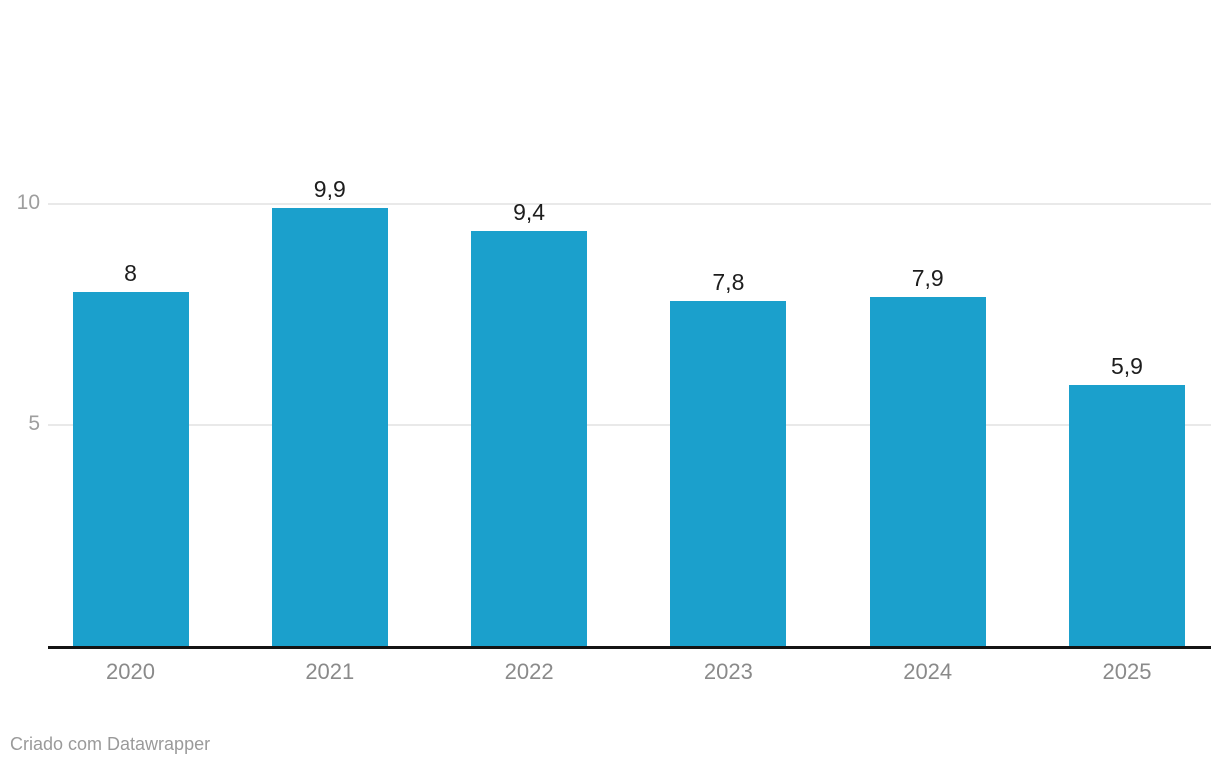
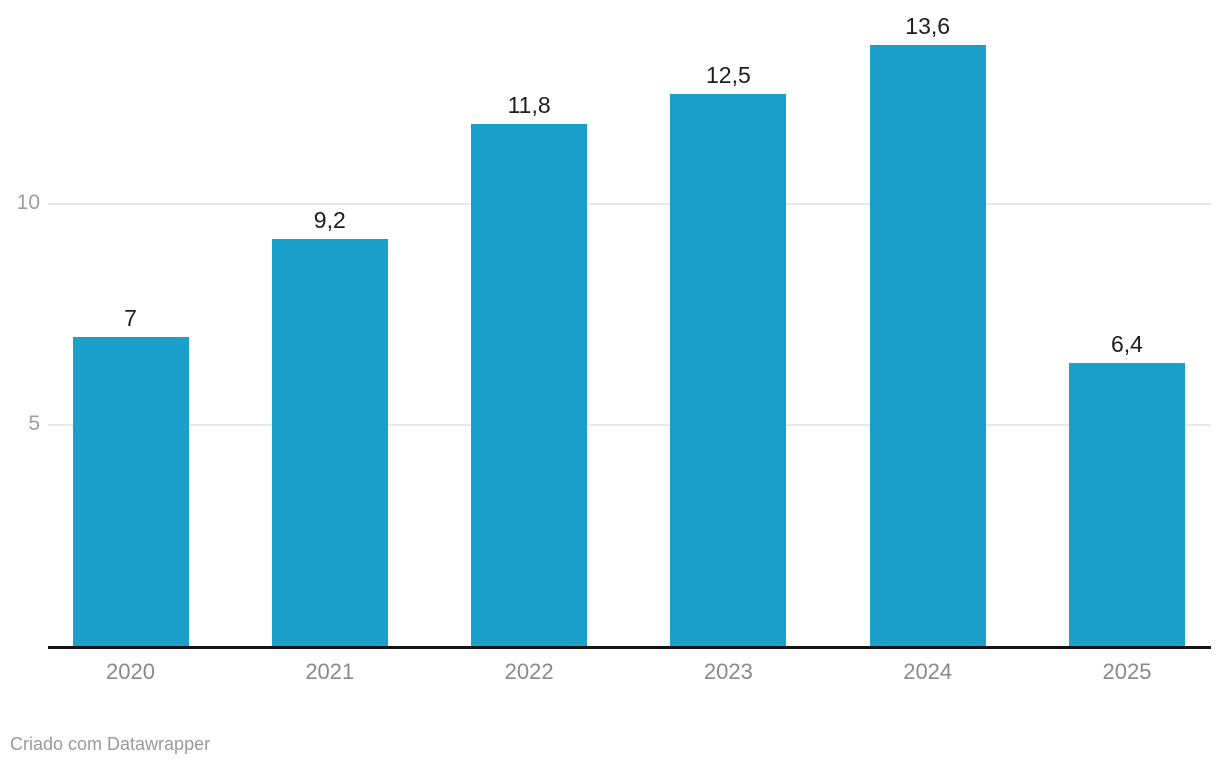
2020: 8 -> 7
2021: 9,9 -> 9,2
2022: 9,4 -> 11,8
2023: 7,8 -> 12,5
2024: 7,9 -> 13,6
2025: 5,9 -> 6,4
